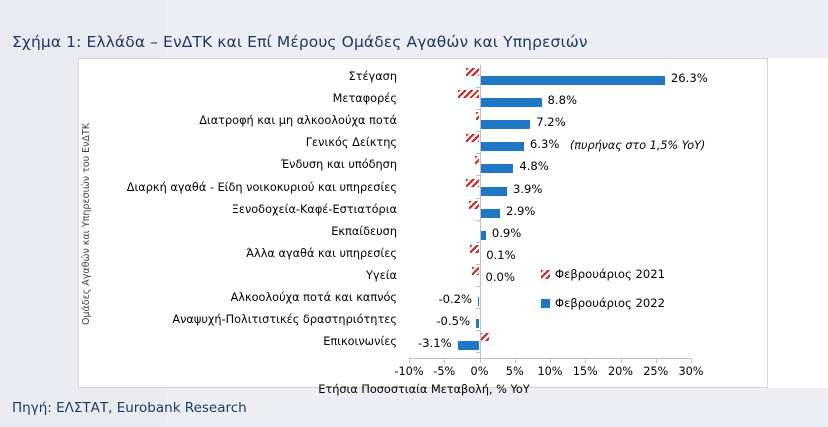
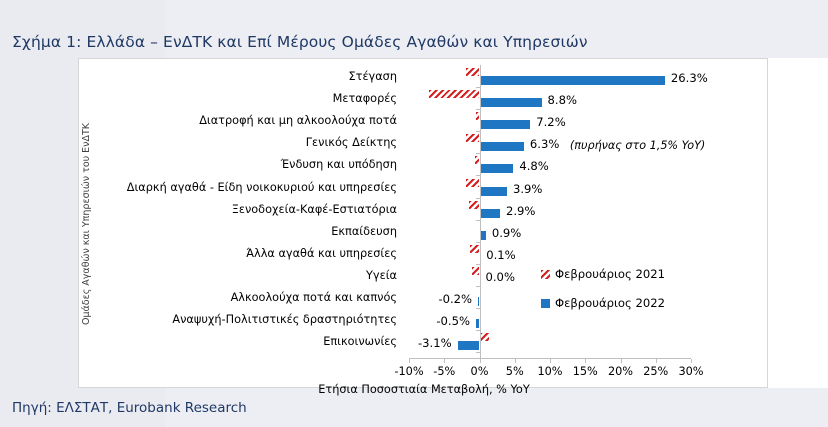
Φεβρουάριος 2021/Μεταφορές: -3% -> -7%
